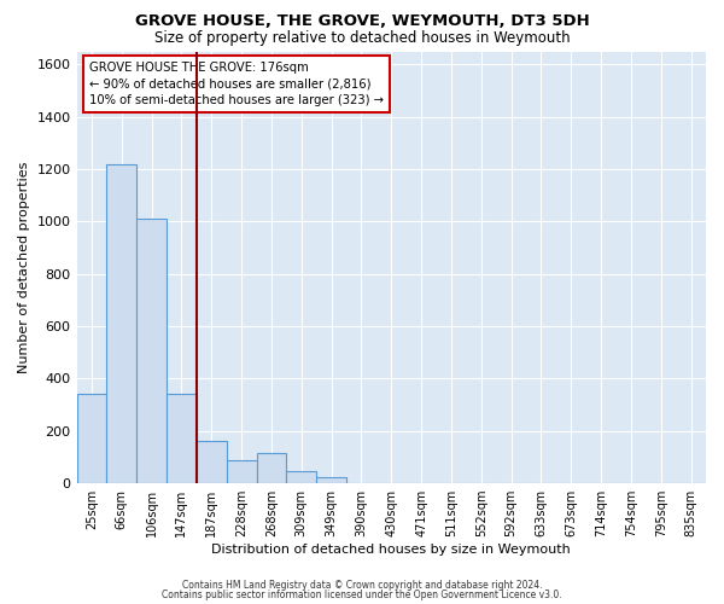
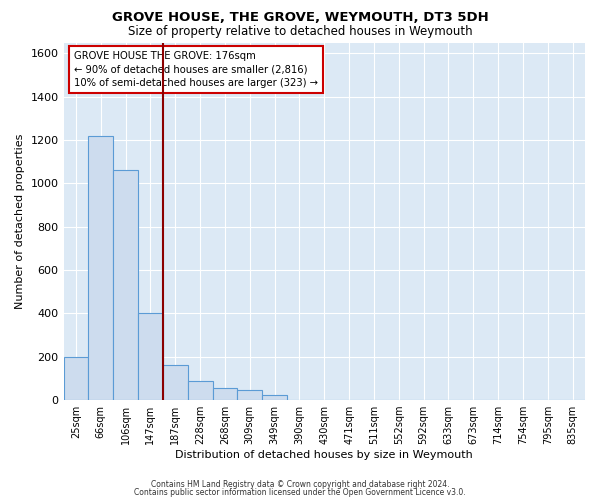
25sqm: 340 -> 200
106sqm: 1010 -> 1060
147sqm: 340 -> 400
268sqm: 115 -> 55
